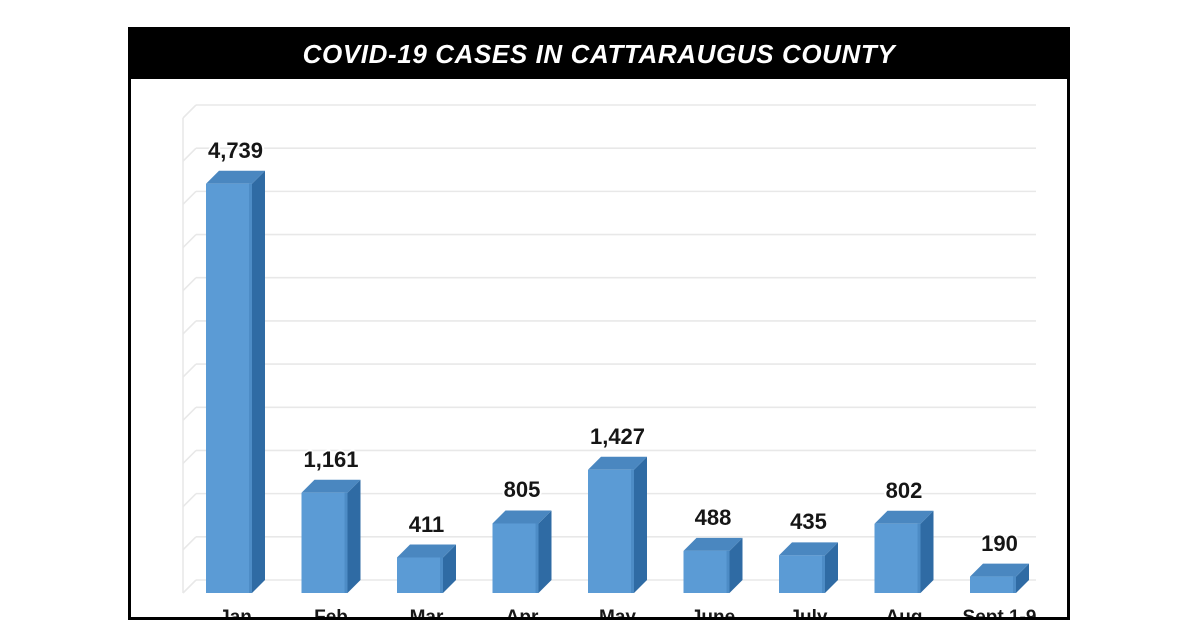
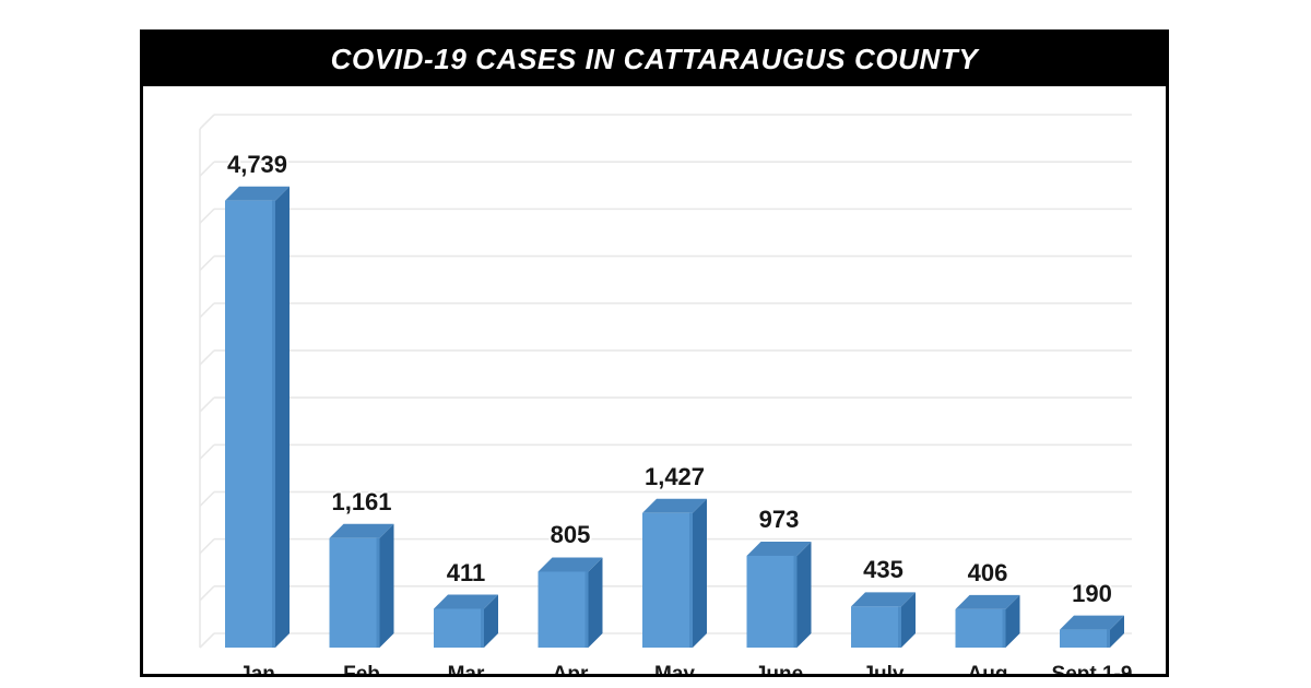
June: 488 -> 973
Aug: 802 -> 406
